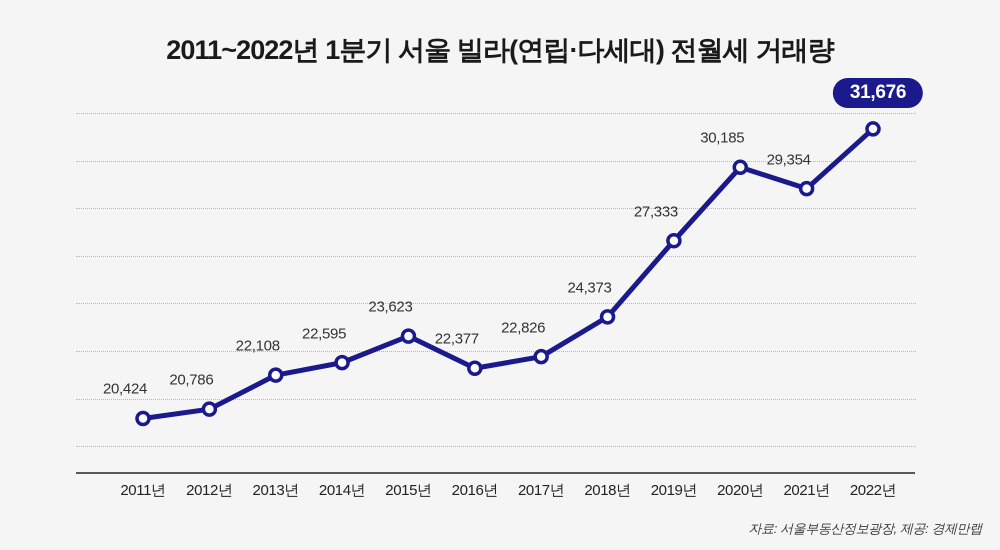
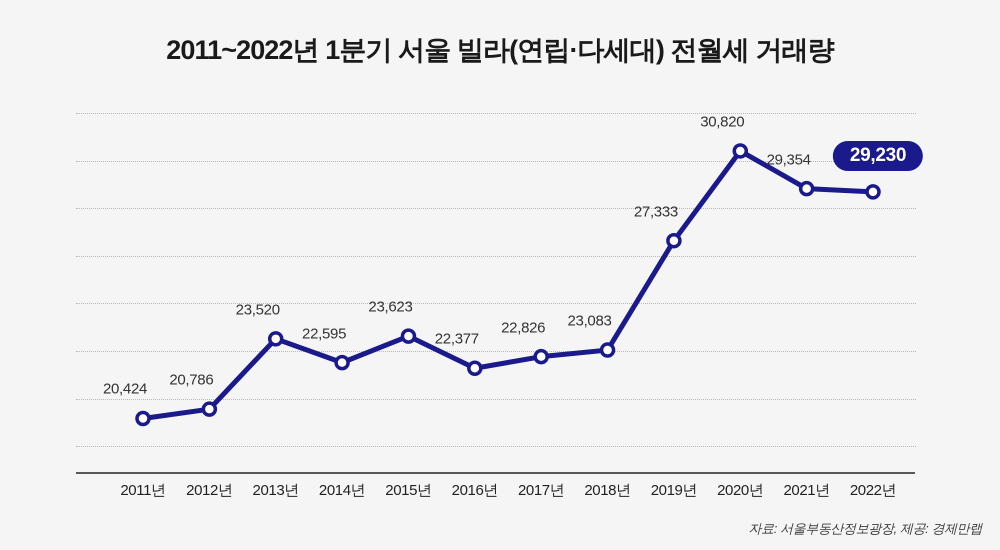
2013년: 22,108 -> 23,520
2018년: 24,373 -> 23,083
2020년: 30,185 -> 30,820
2022년: 31,676 -> 29,230
